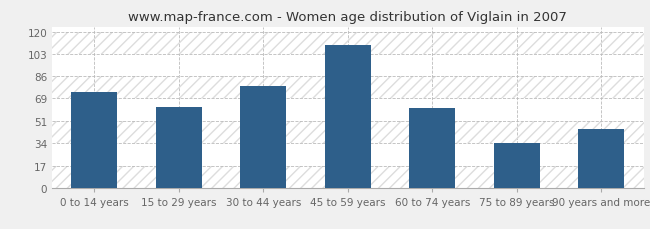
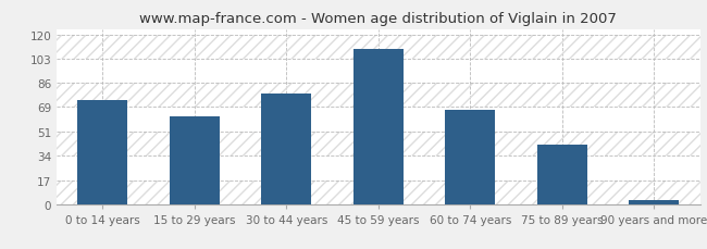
60 to 74 years: 61 -> 67
75 to 89 years: 34 -> 42
90 years and more: 45 -> 3
